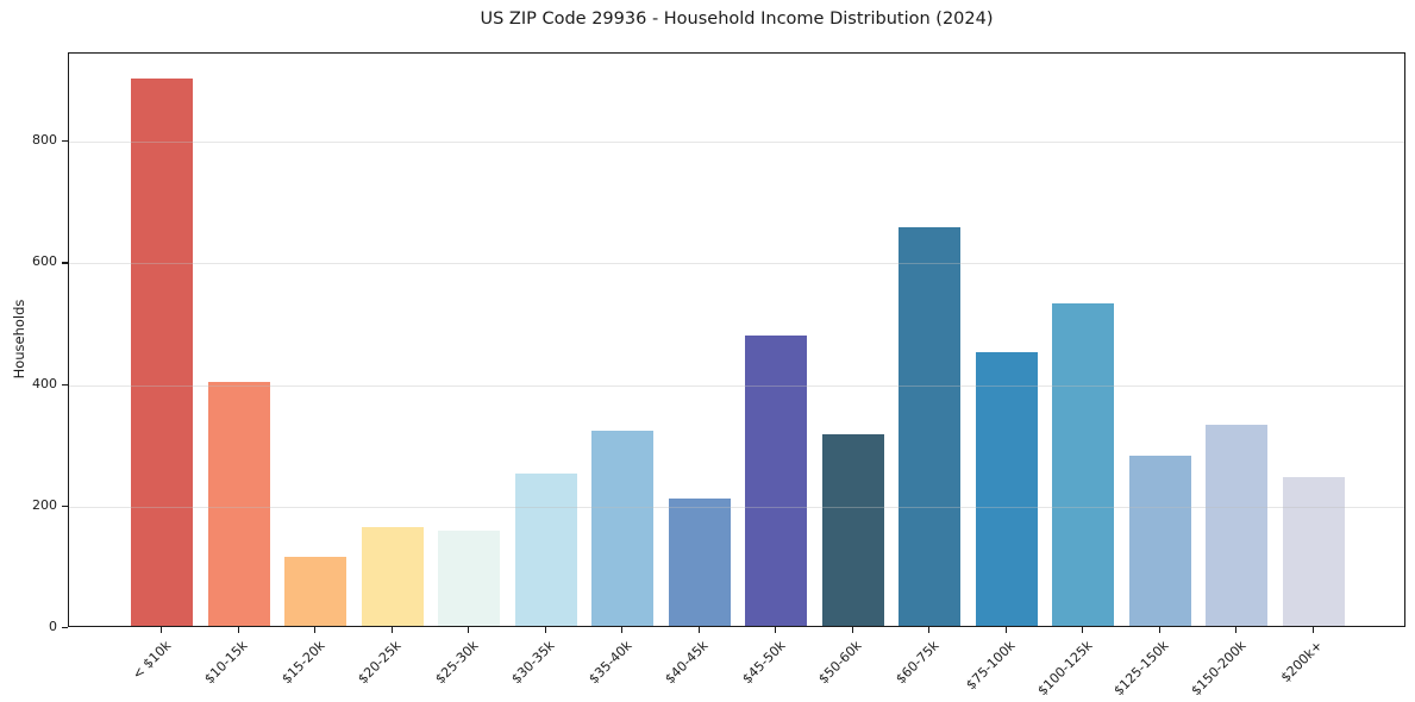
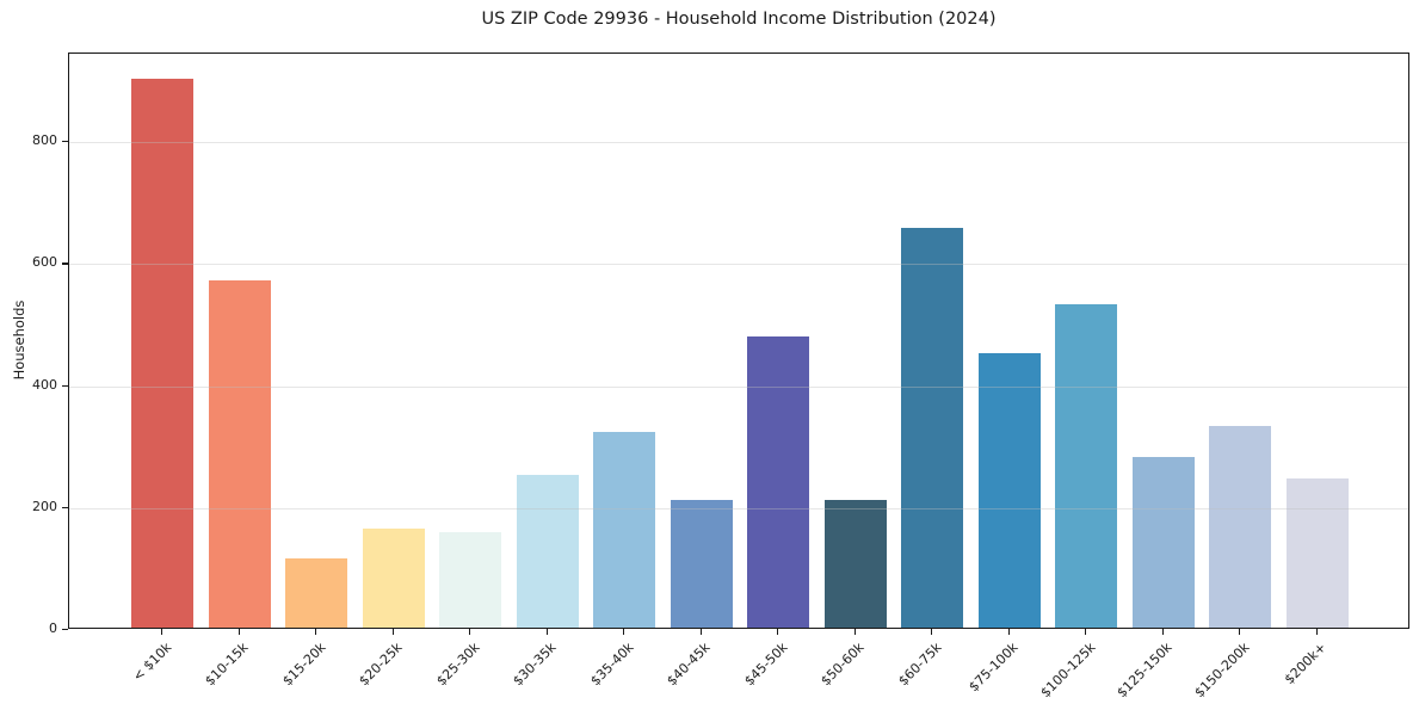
$10-15k: 400 -> 570
$50-60k: 320 -> 210
